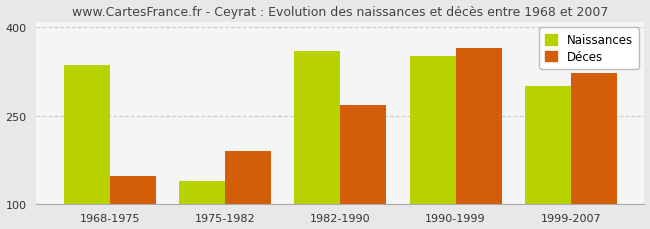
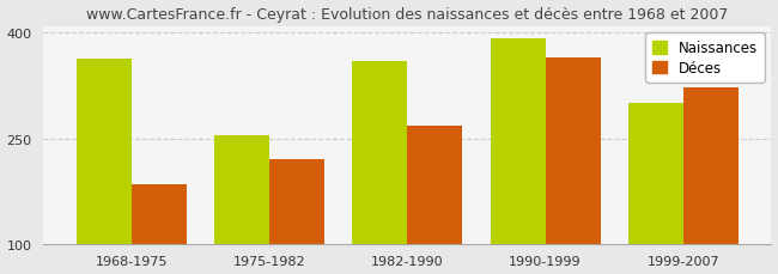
Naissances/1968-1975: 336 -> 363
Déces/1968-1975: 148 -> 185
Naissances/1975-1982: 138 -> 255
Déces/1975-1982: 190 -> 220
Naissances/1990-1999: 352 -> 392
